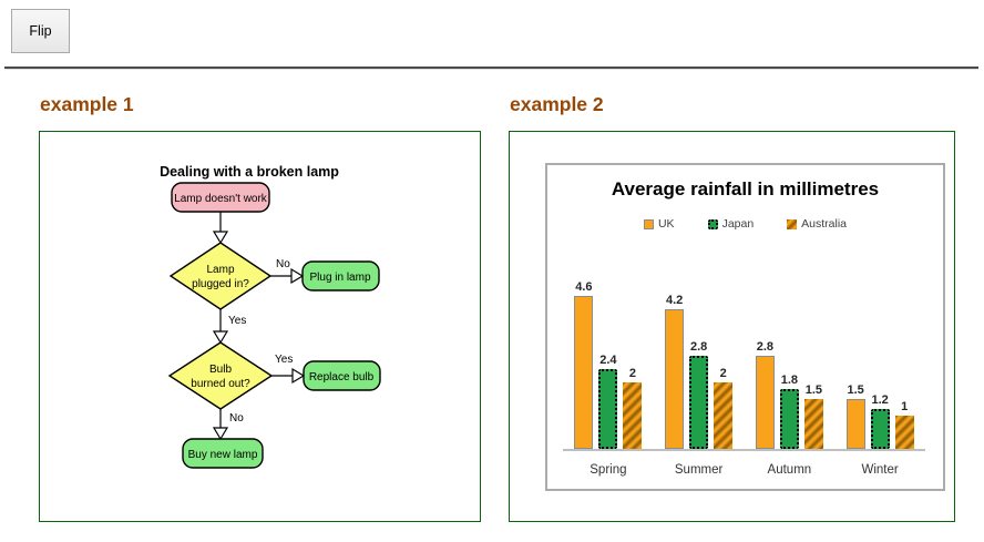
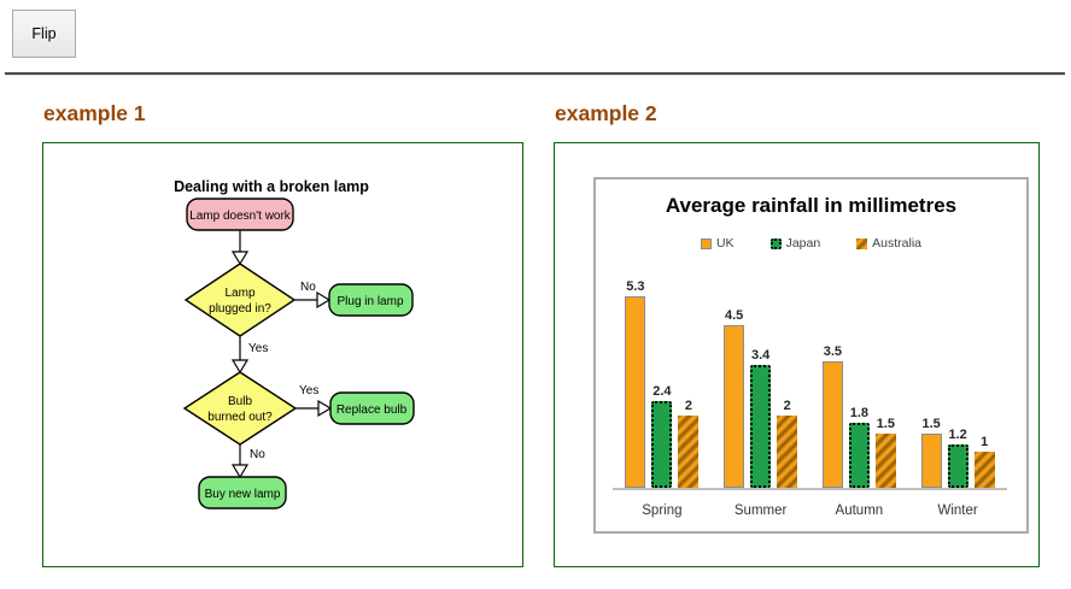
UK/Spring: 4.6 -> 5.3
UK/Summer: 4.2 -> 4.5
Japan/Summer: 2.8 -> 3.4
UK/Autumn: 2.8 -> 3.5
